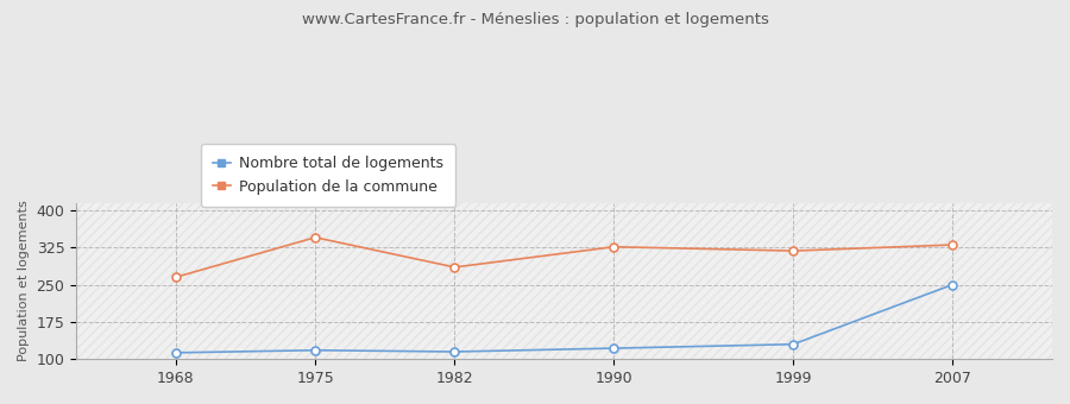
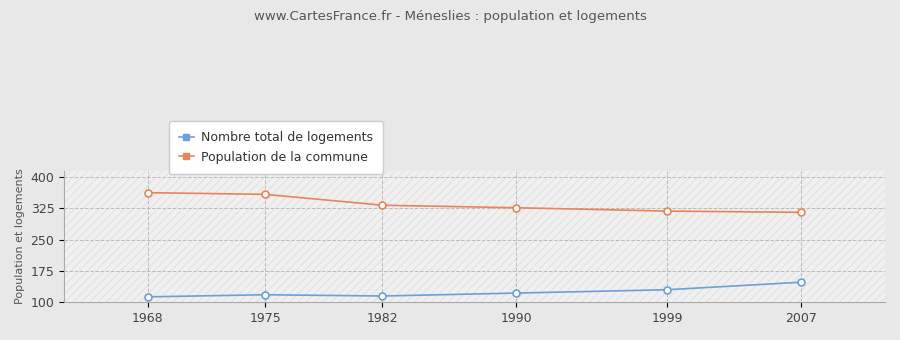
Population de la commune/1968: 265 -> 362
Population de la commune/1975: 345 -> 358
Population de la commune/1982: 285 -> 332
Nombre total de logements/2007: 250 -> 148
Population de la commune/2007: 330 -> 315
